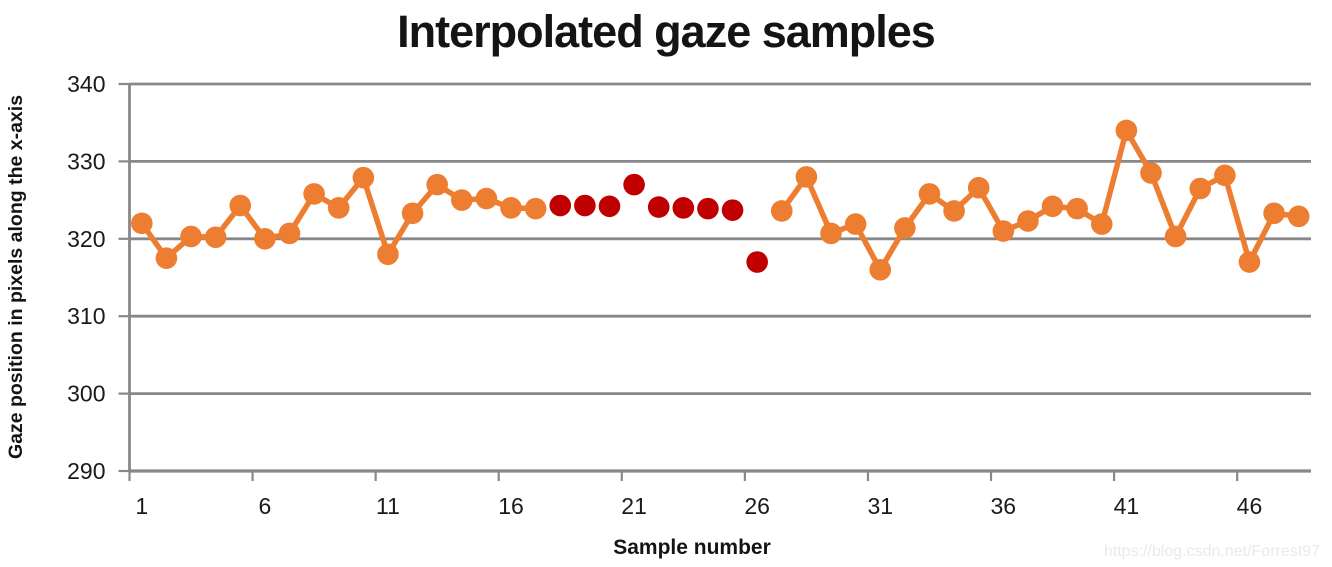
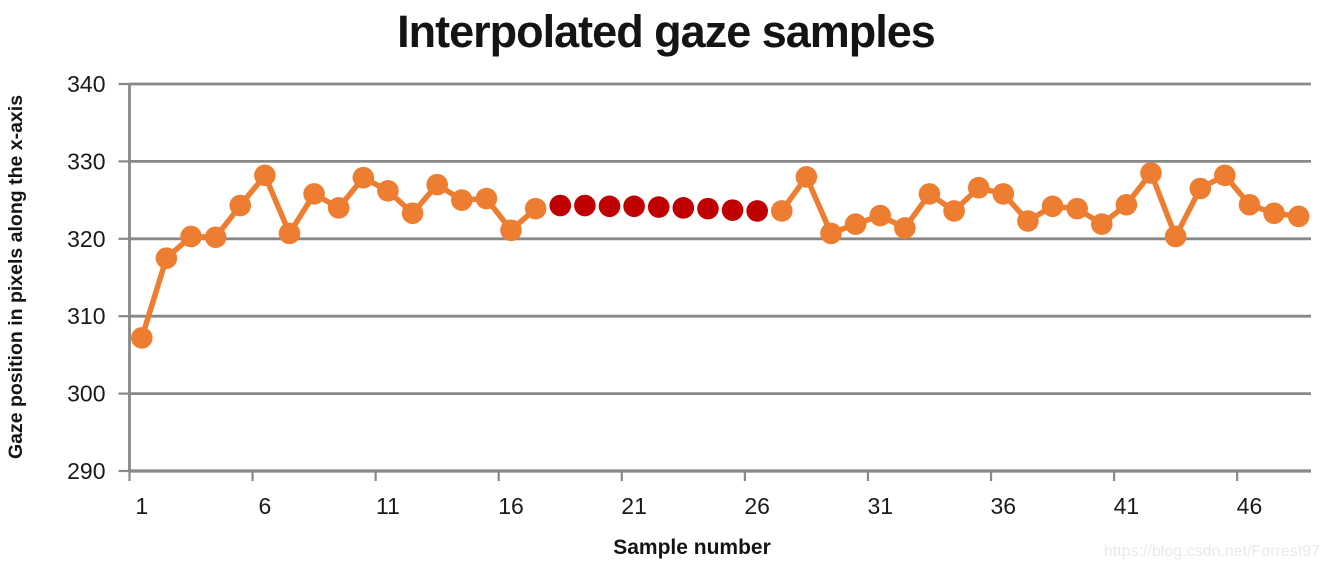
1: 322 -> 307
6: 320 -> 328
11: 318 -> 326
16: 324 -> 321
21: 327 -> 324
26: 317 -> 324
31: 316 -> 323
36: 321 -> 326
41: 334 -> 324
46: 317 -> 324
